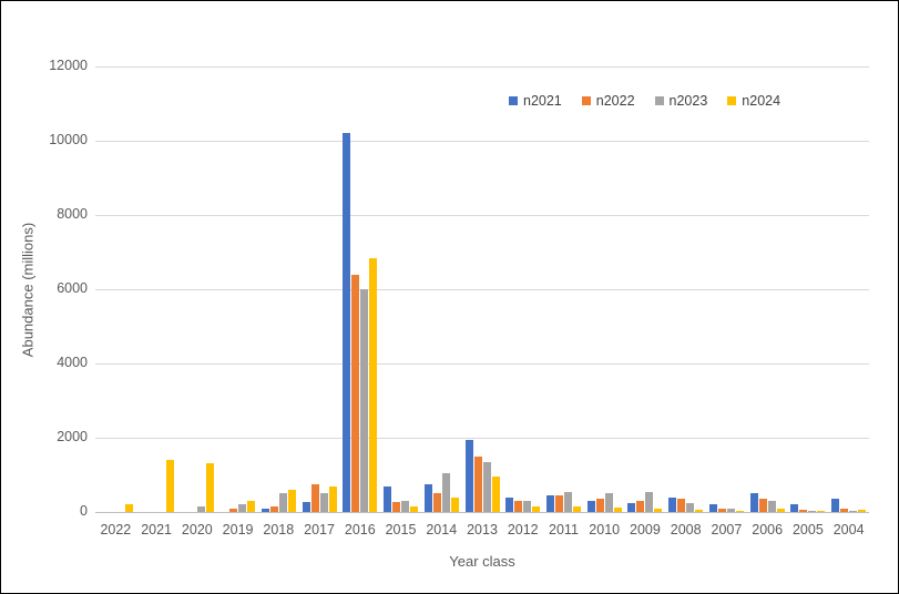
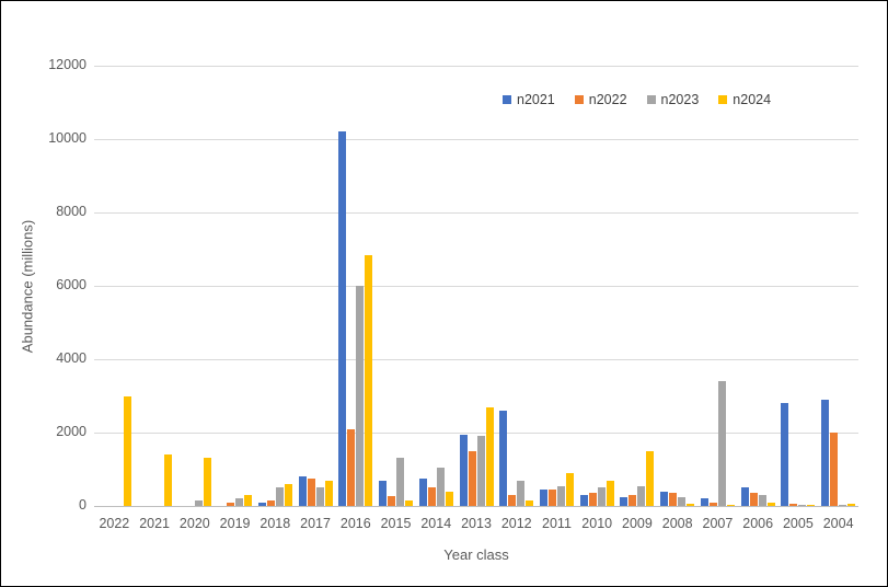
n2024/2022: 200 -> 3000
n2021/2017: 300 -> 800
n2022/2016: 6400 -> 2100
n2023/2015: 300 -> 1300
n2023/2013: 1400 -> 1900
n2024/2013: 1000 -> 2700
n2021/2012: 400 -> 2600
n2023/2012: 300 -> 700
n2024/2011: 200 -> 900
n2024/2010: 100 -> 700
n2024/2009: 100 -> 1500
n2023/2007: 100 -> 3400
n2021/2005: 200 -> 2800
n2021/2004: 400 -> 2900
n2022/2004: 100 -> 2000
